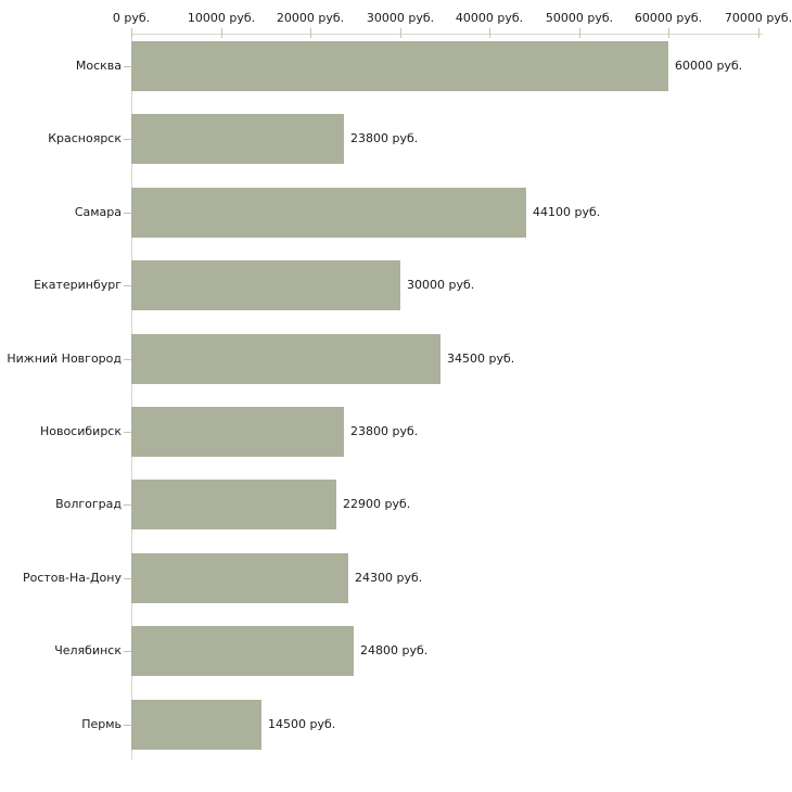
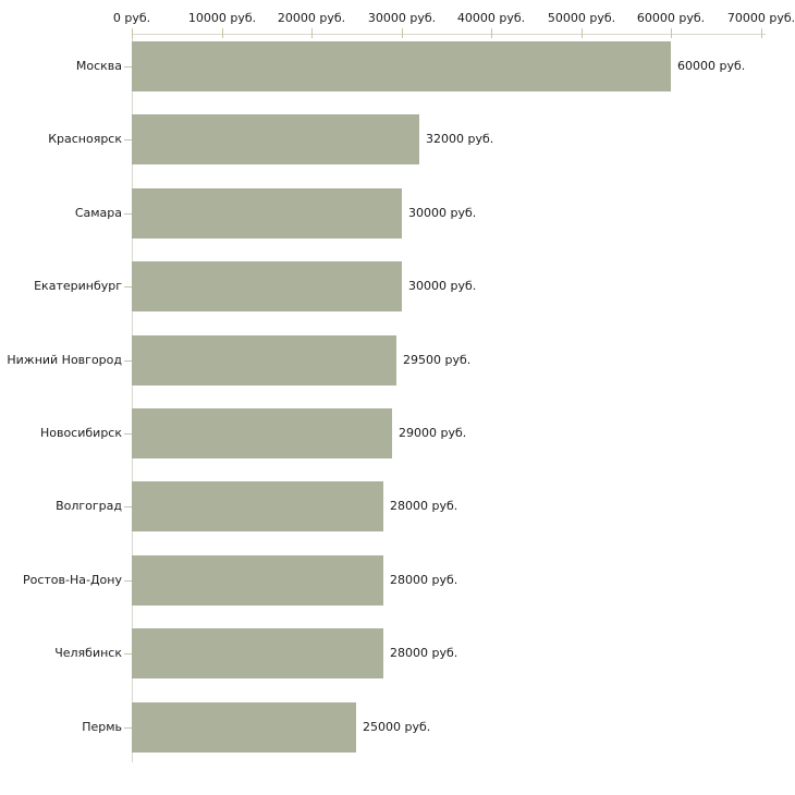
Красноярск: 23800 -> 32000
Самара: 44100 -> 30000
Нижний Новгород: 34500 -> 29500
Новосибирск: 23800 -> 29000
Волгоград: 22900 -> 28000
Ростов-На-Дону: 24300 -> 28000
Челябинск: 24800 -> 28000
Пермь: 14500 -> 25000
